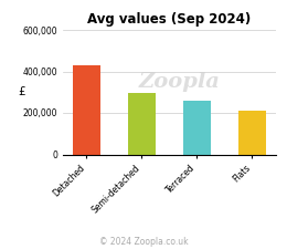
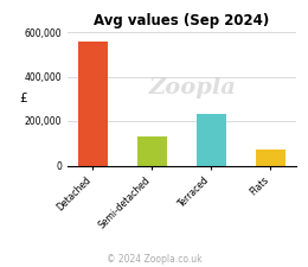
Detached: 430,000 -> 560,000
Semi-detached: 300,000 -> 130,000
Terraced: 260,000 -> 230,000
Flats: 210,000 -> 70,000
